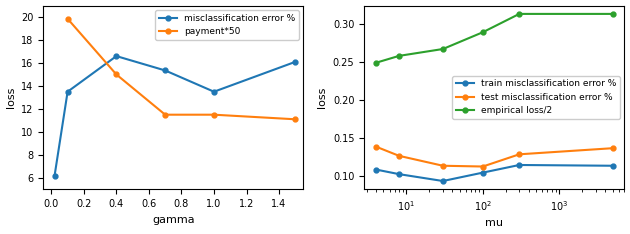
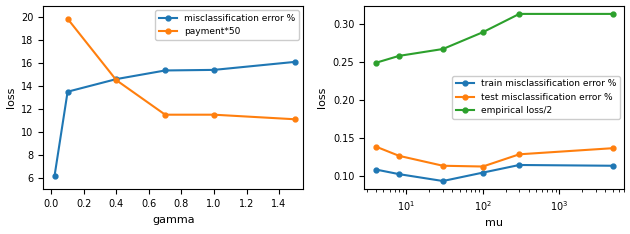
misclassification error %/0.4: 16.6 -> 14.6
payment*50/0.4: 15.0 -> 14.5
misclassification error %/1.0: 13.5 -> 15.4
